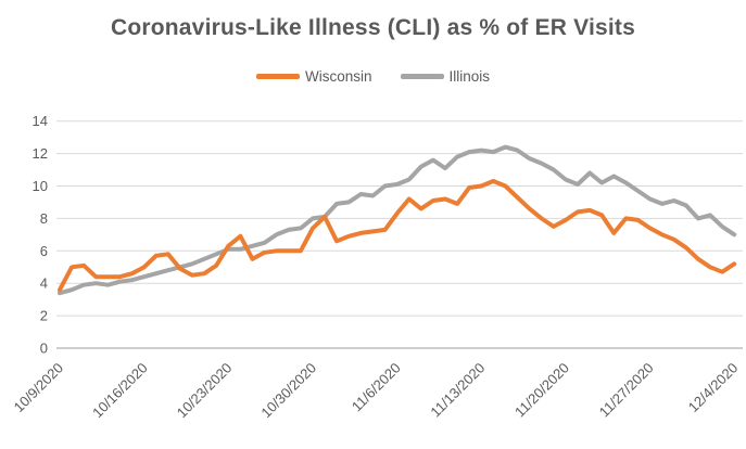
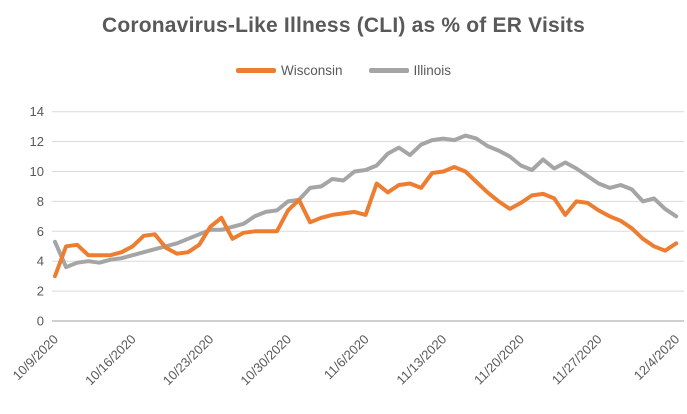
Wisconsin/10/9/2020: 3.6 -> 3.0
Illinois/10/9/2020: 3.4 -> 5.3
Wisconsin/11/6/2020: 8.3 -> 7.1
